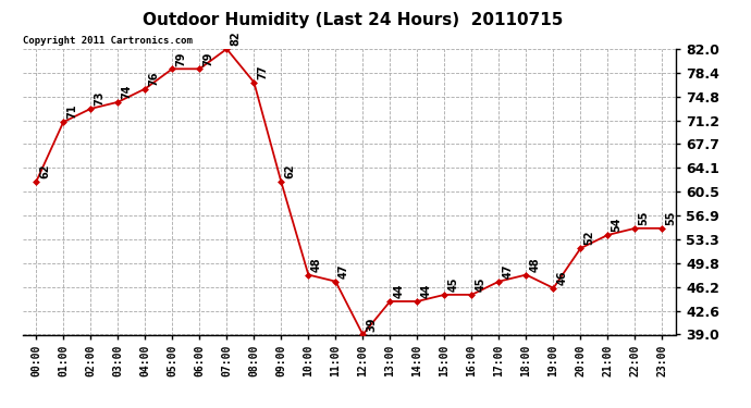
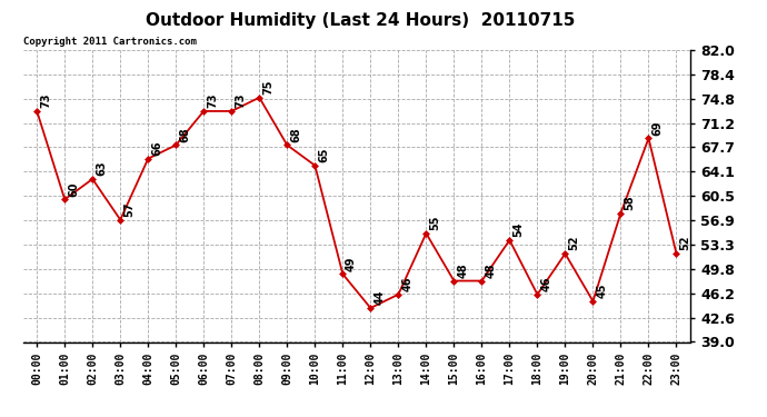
00:00: 62 -> 73
01:00: 71 -> 60
02:00: 73 -> 63
03:00: 74 -> 57
04:00: 76 -> 66
05:00: 79 -> 68
06:00: 79 -> 73
07:00: 82 -> 73
08:00: 77 -> 75
09:00: 62 -> 68
10:00: 48 -> 65
11:00: 47 -> 49
12:00: 39 -> 44
13:00: 44 -> 46
14:00: 44 -> 55
15:00: 45 -> 48
16:00: 45 -> 48
17:00: 47 -> 54
18:00: 48 -> 46
19:00: 46 -> 52
20:00: 52 -> 45
21:00: 54 -> 58
22:00: 55 -> 69
23:00: 55 -> 52
